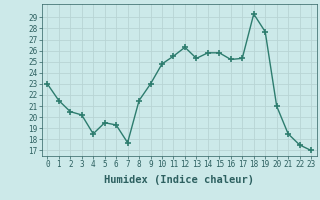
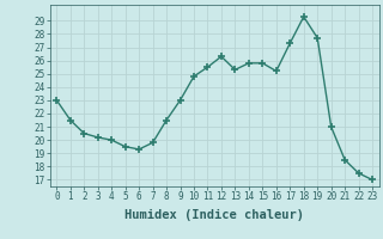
4: 18.5 -> 20.0
7: 17.7 -> 19.8
17: 25.3 -> 27.3
